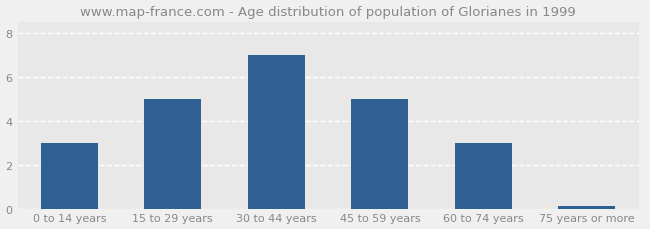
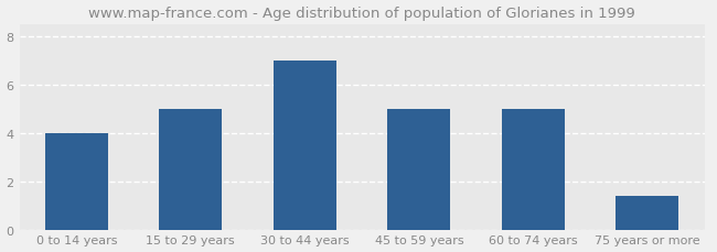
0 to 14 years: 3.0 -> 4.0
60 to 74 years: 3.0 -> 5.0
75 years or more: 0.1 -> 1.4
